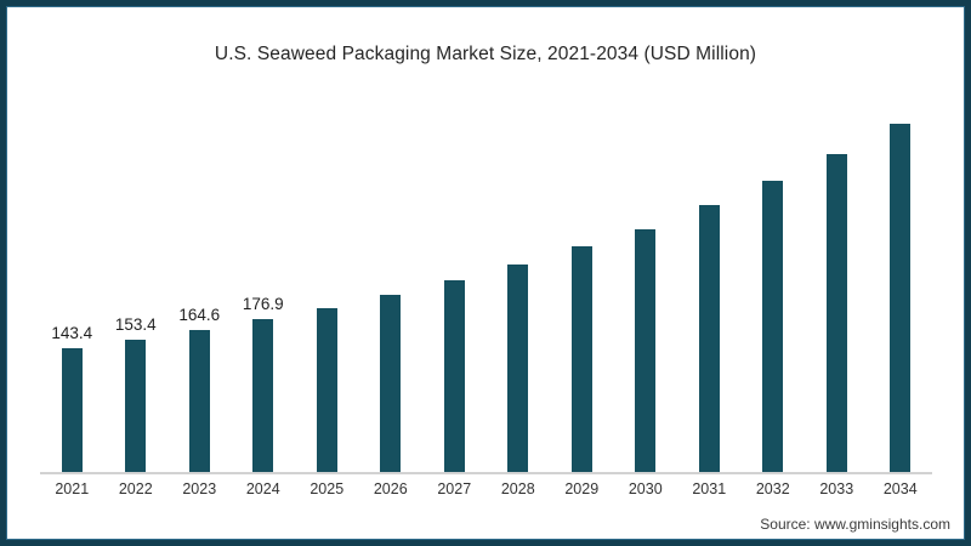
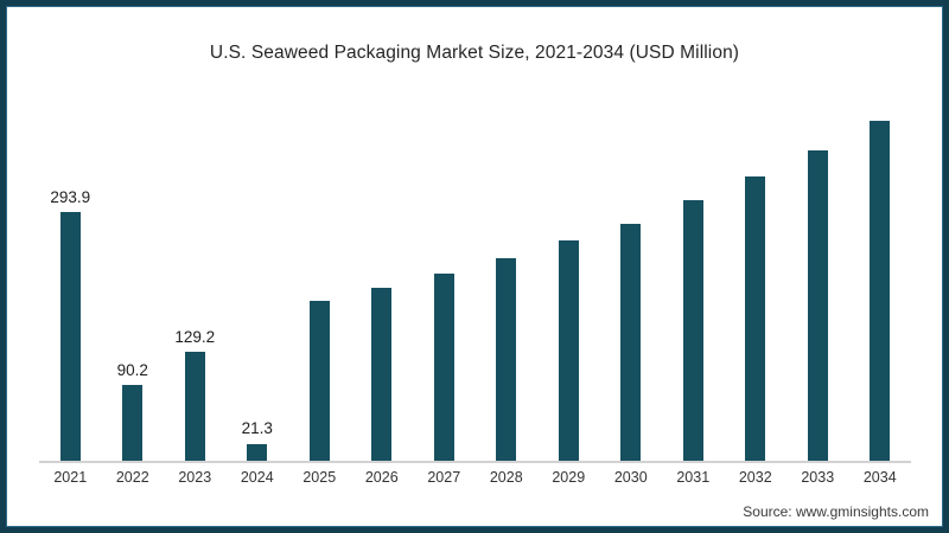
2021: 143.4 -> 293.9
2022: 153.4 -> 90.2
2023: 164.6 -> 129.2
2024: 176.9 -> 21.3
